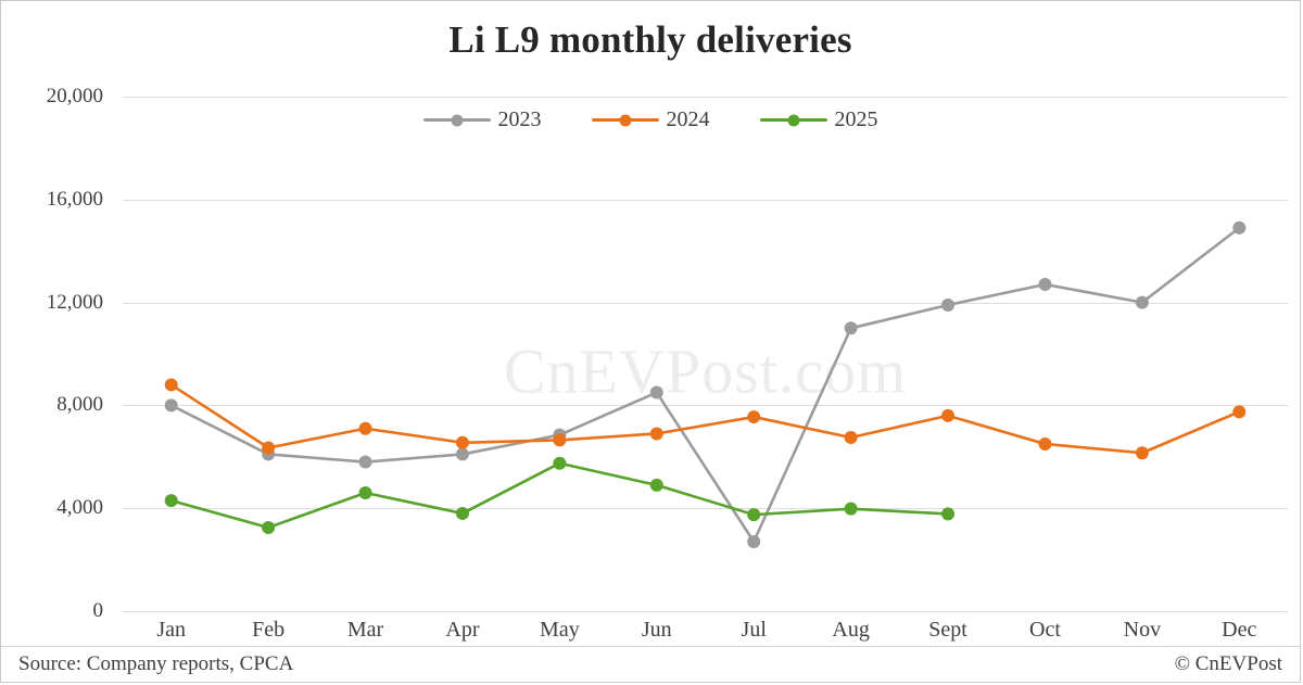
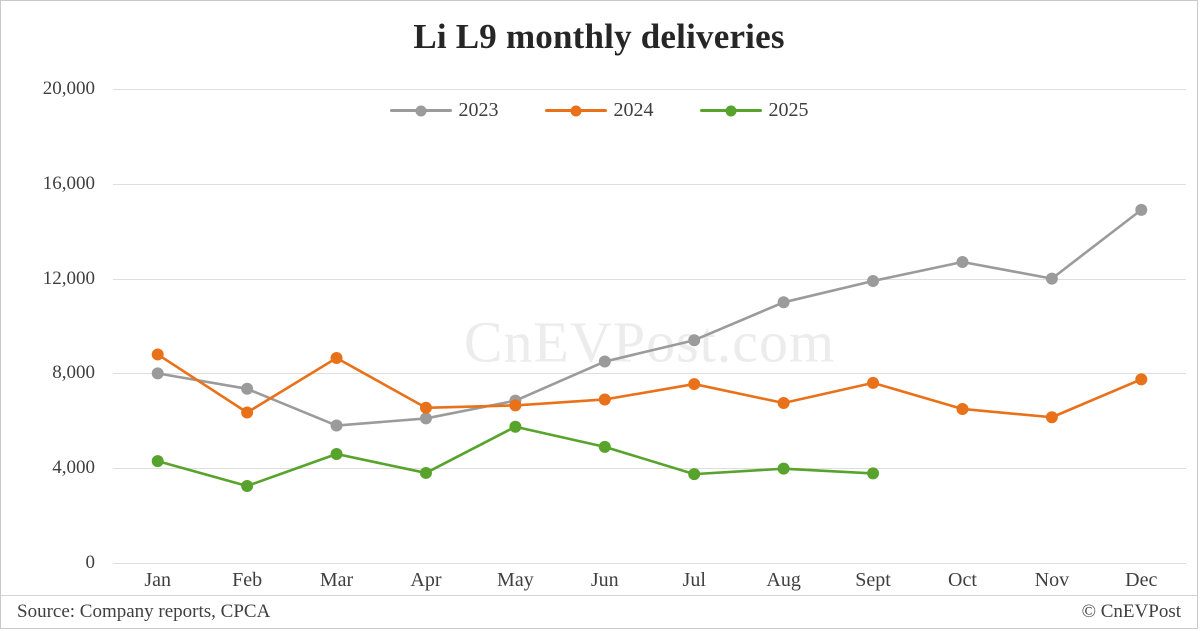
2023/Feb: 6100 -> 7400
2024/Mar: 7100 -> 8600
2023/Jul: 2700 -> 9400
